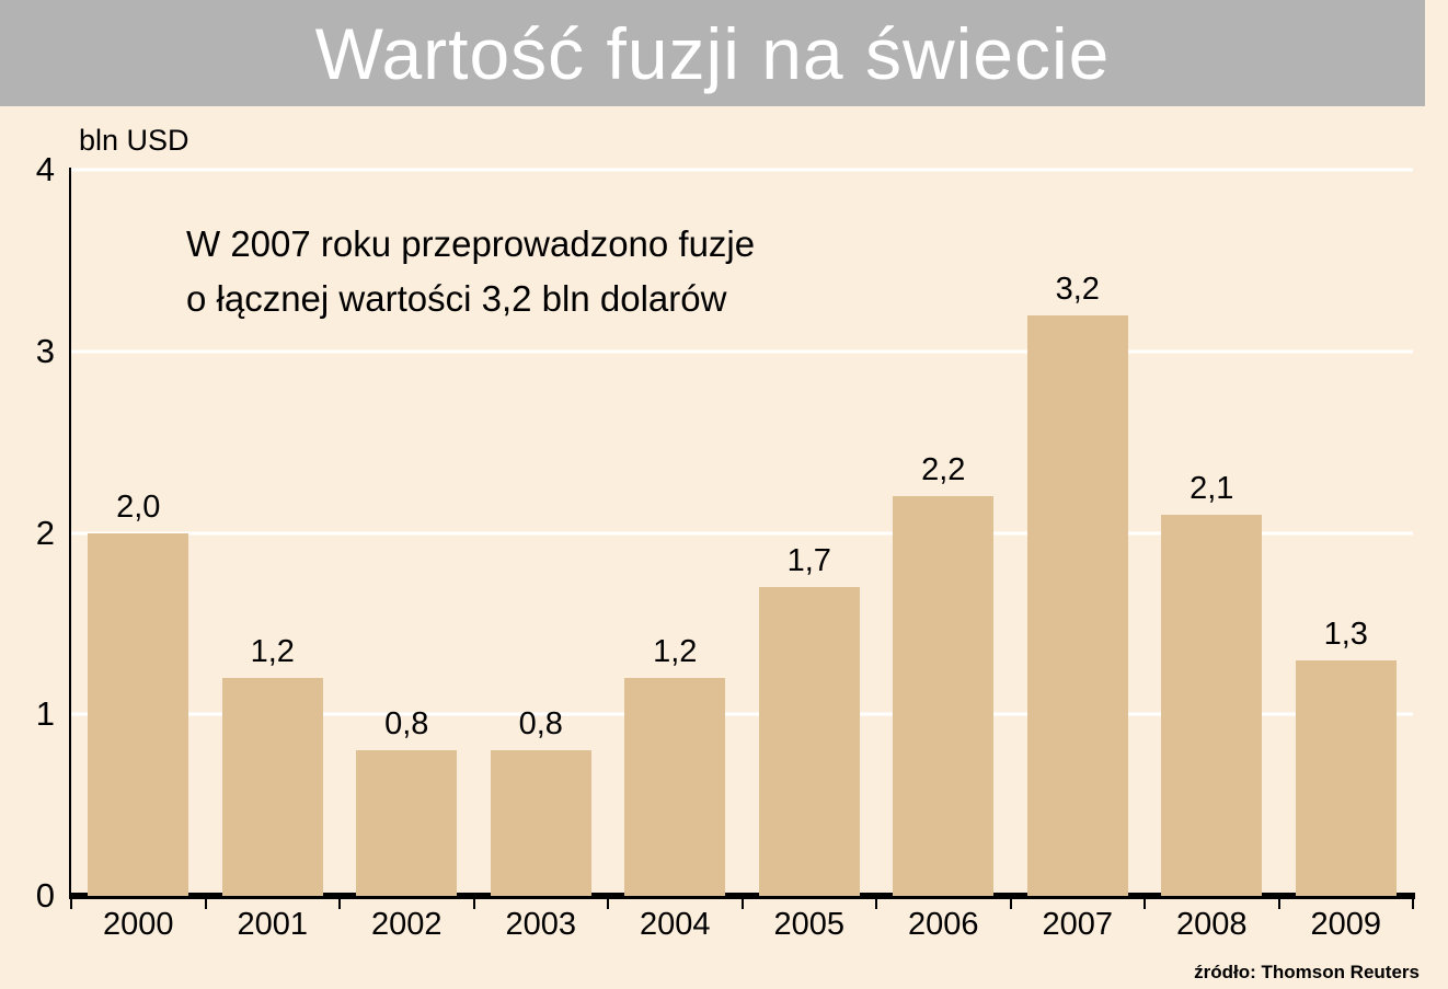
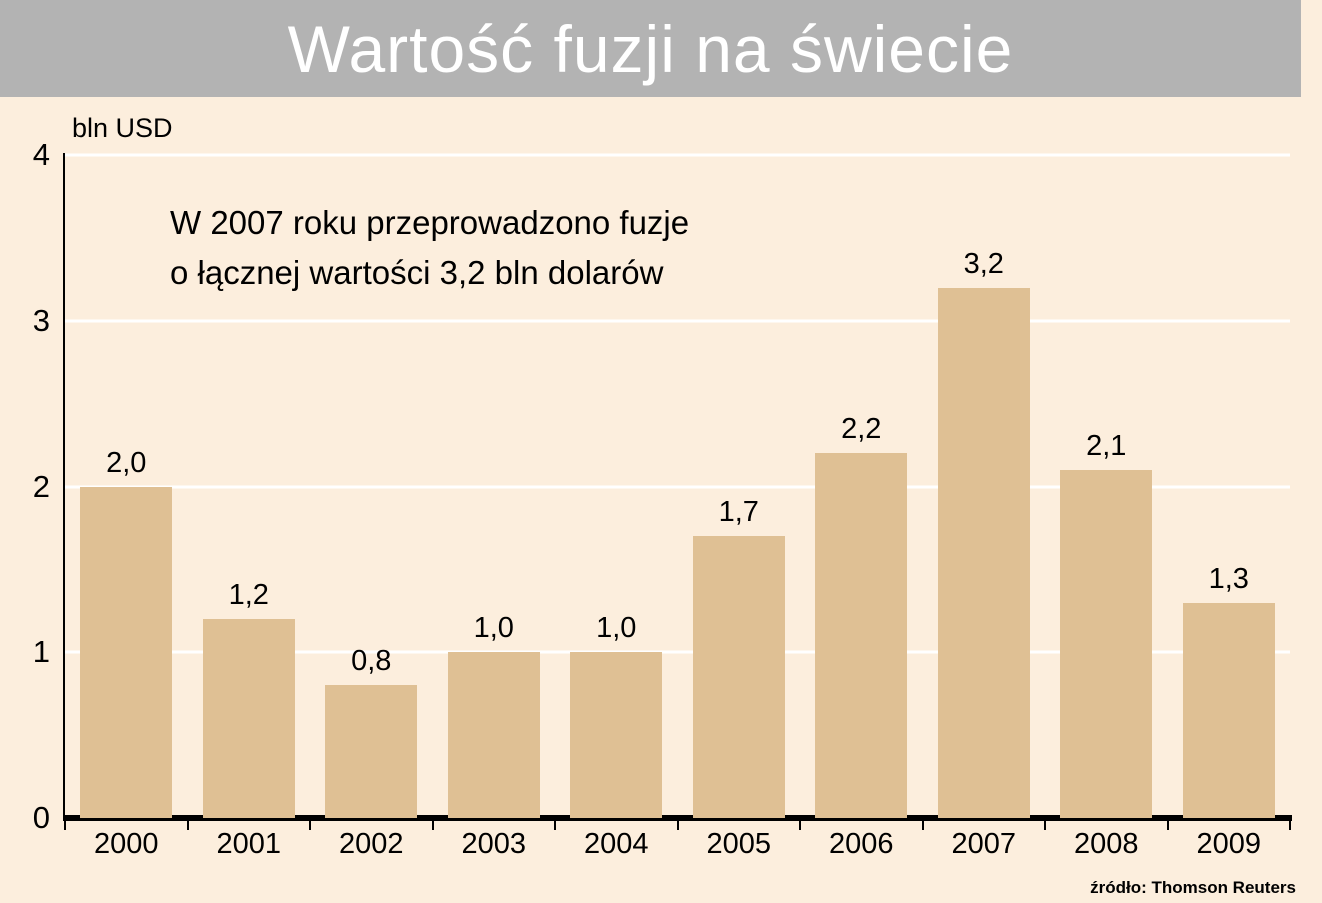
2003: 0,8 -> 1,0
2004: 1,2 -> 1,0
